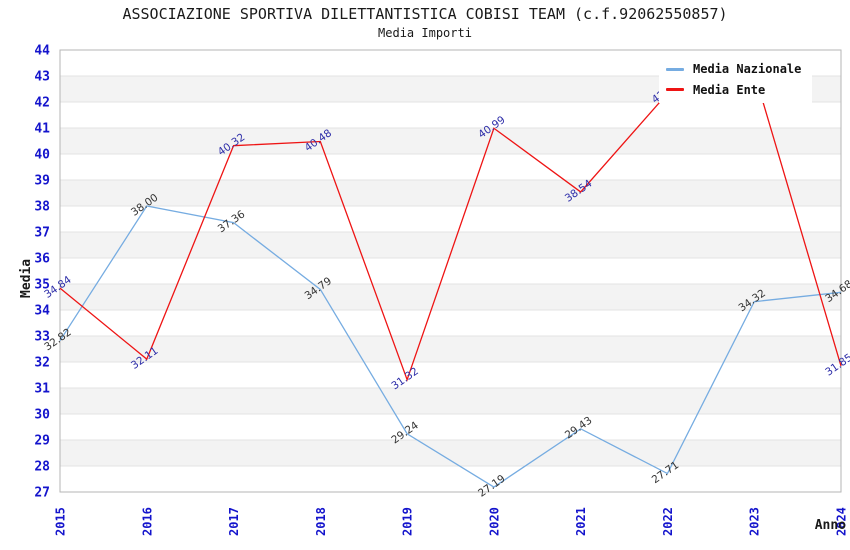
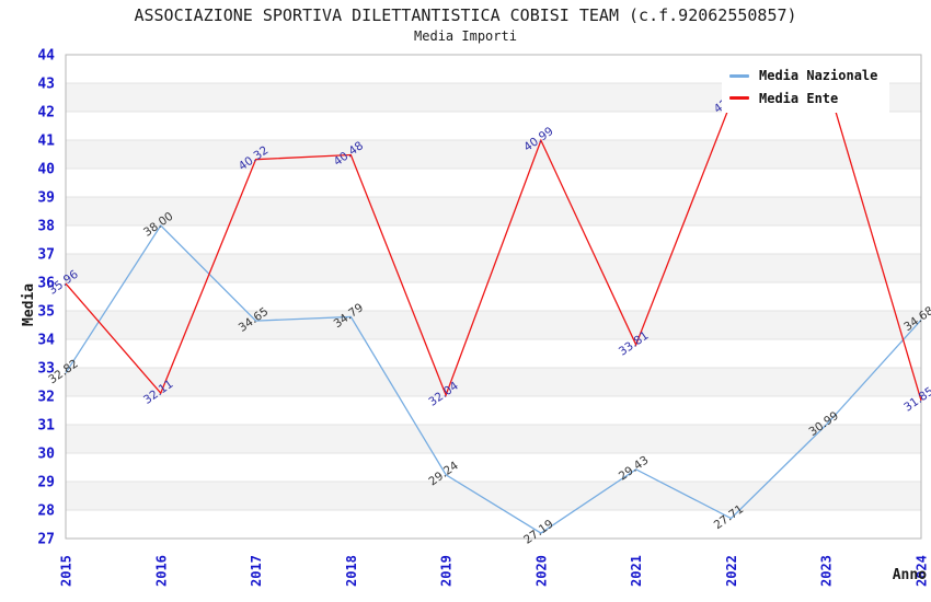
Media Ente/2015: 34.84 -> 35.96
Media Nazionale/2017: 37.36 -> 34.65
Media Ente/2019: 31.32 -> 32.04
Media Ente/2021: 38.54 -> 33.81
Media Nazionale/2023: 34.32 -> 30.99
